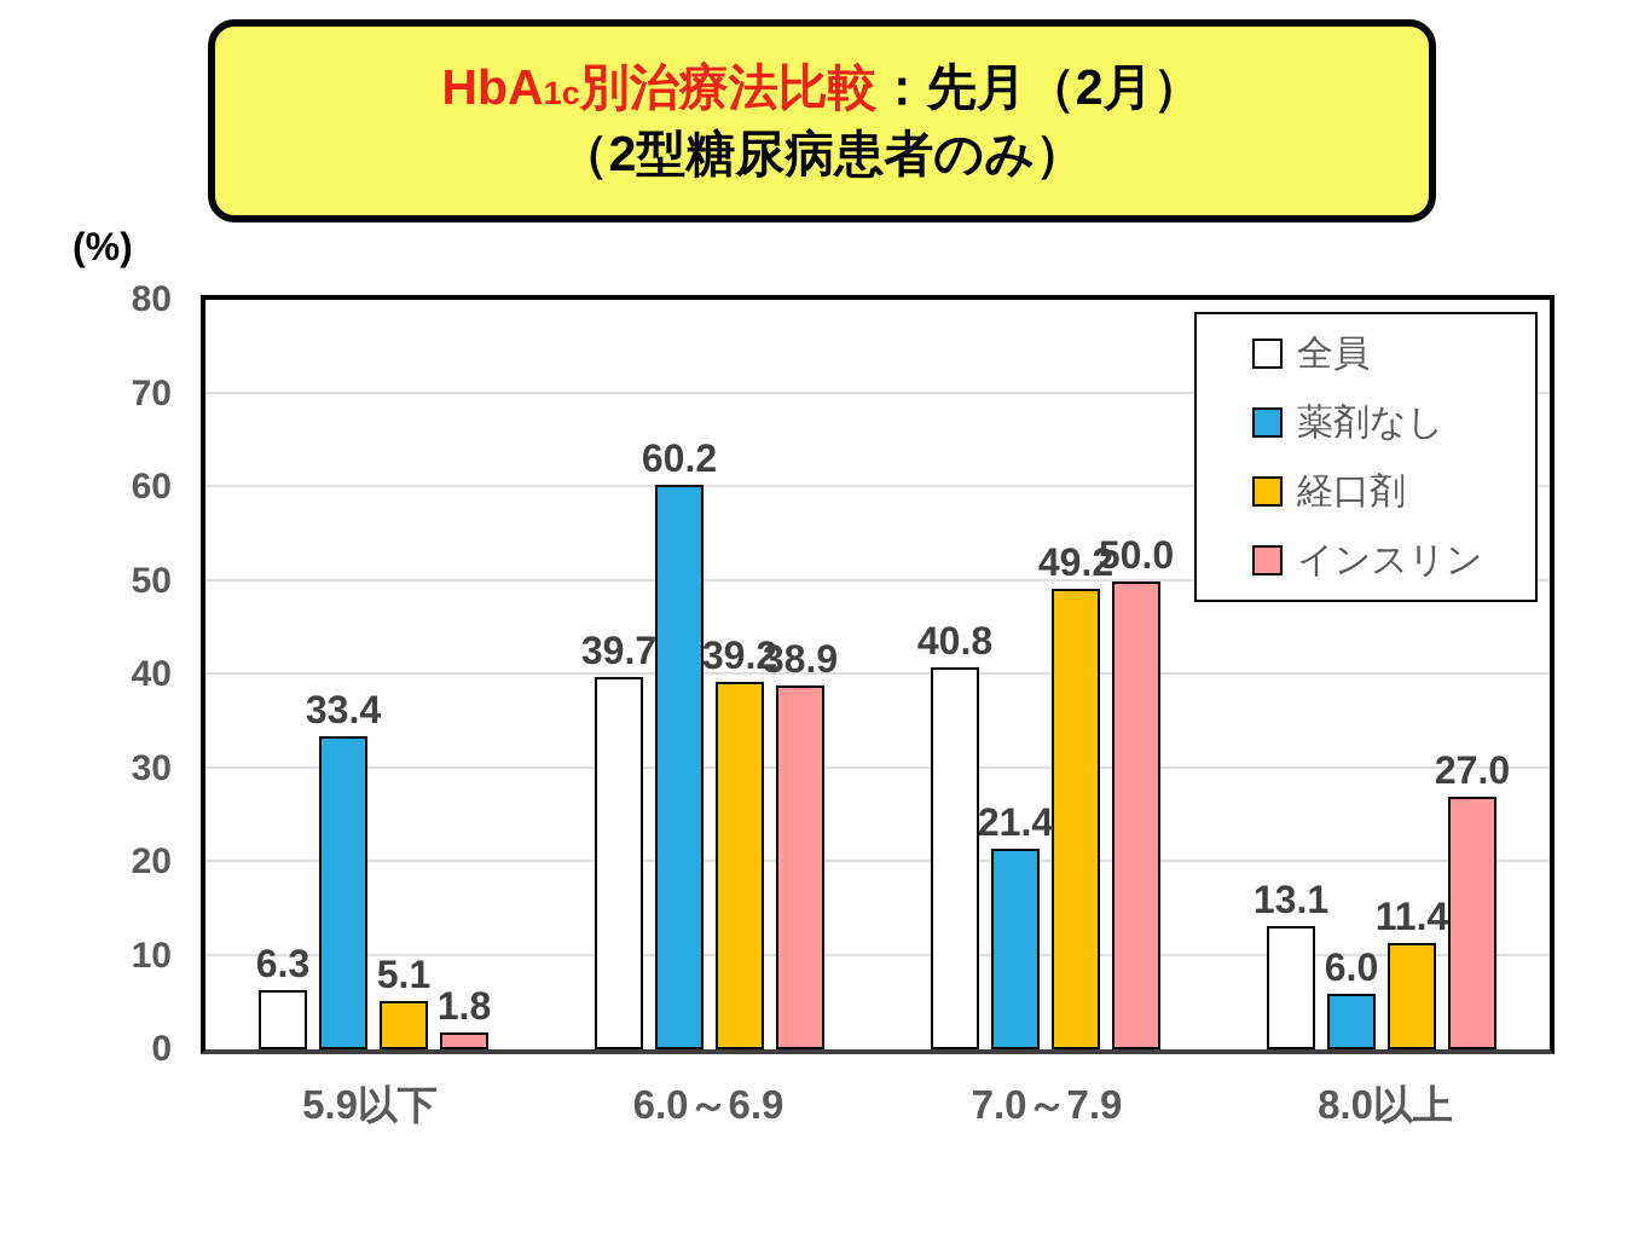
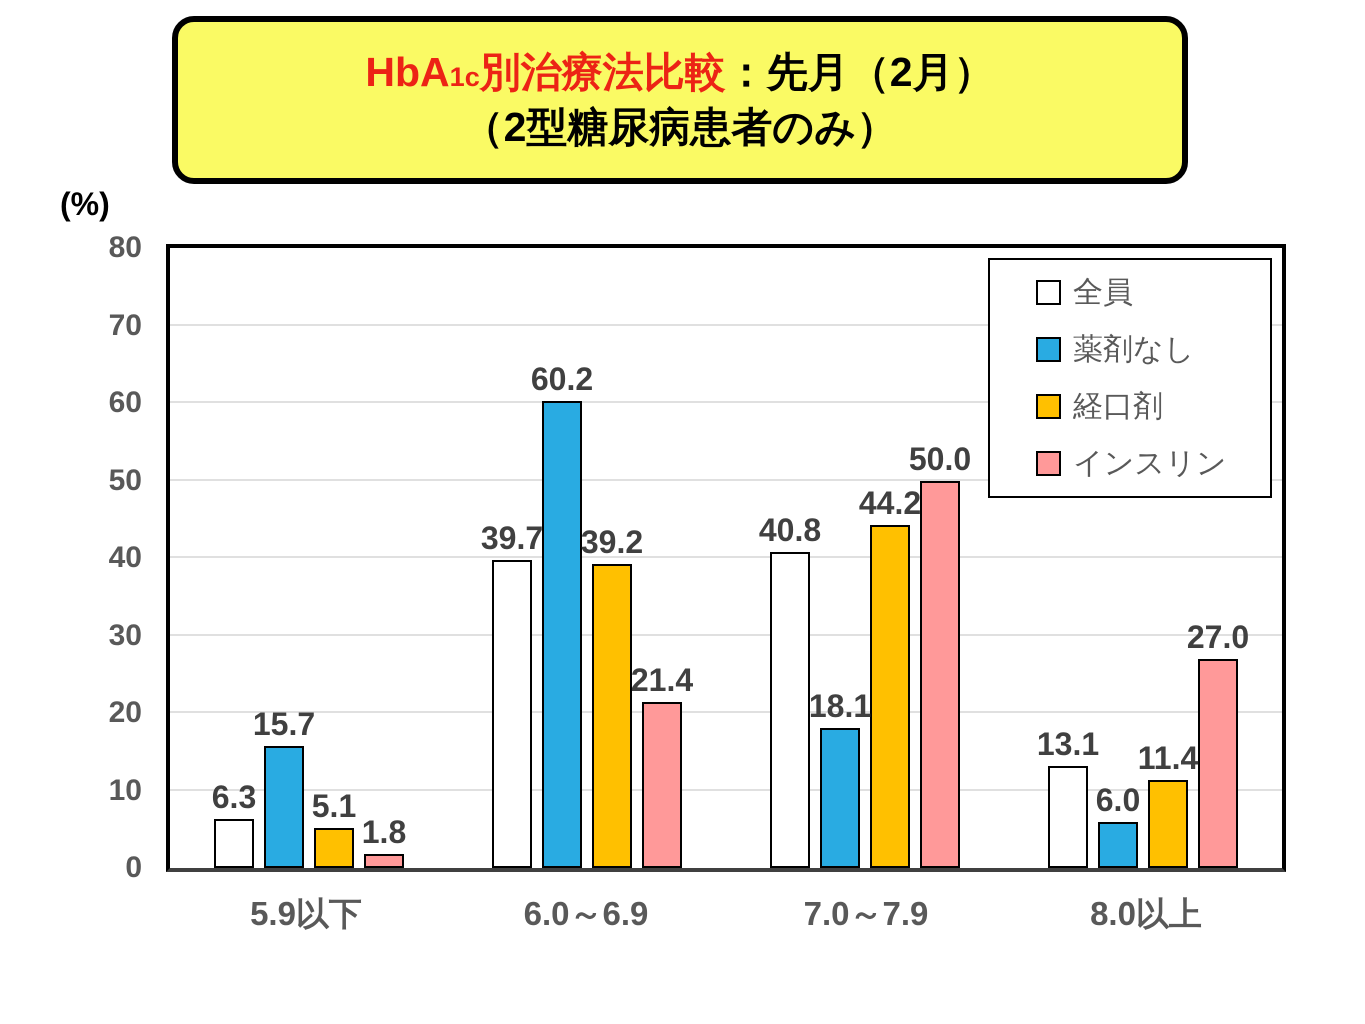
薬剤なし/5.9以下: 33.4 -> 15.7
インスリン/6.0～6.9: 38.9 -> 21.4
薬剤なし/7.0～7.9: 21.4 -> 18.1
経口剤/7.0～7.9: 49.2 -> 44.2
